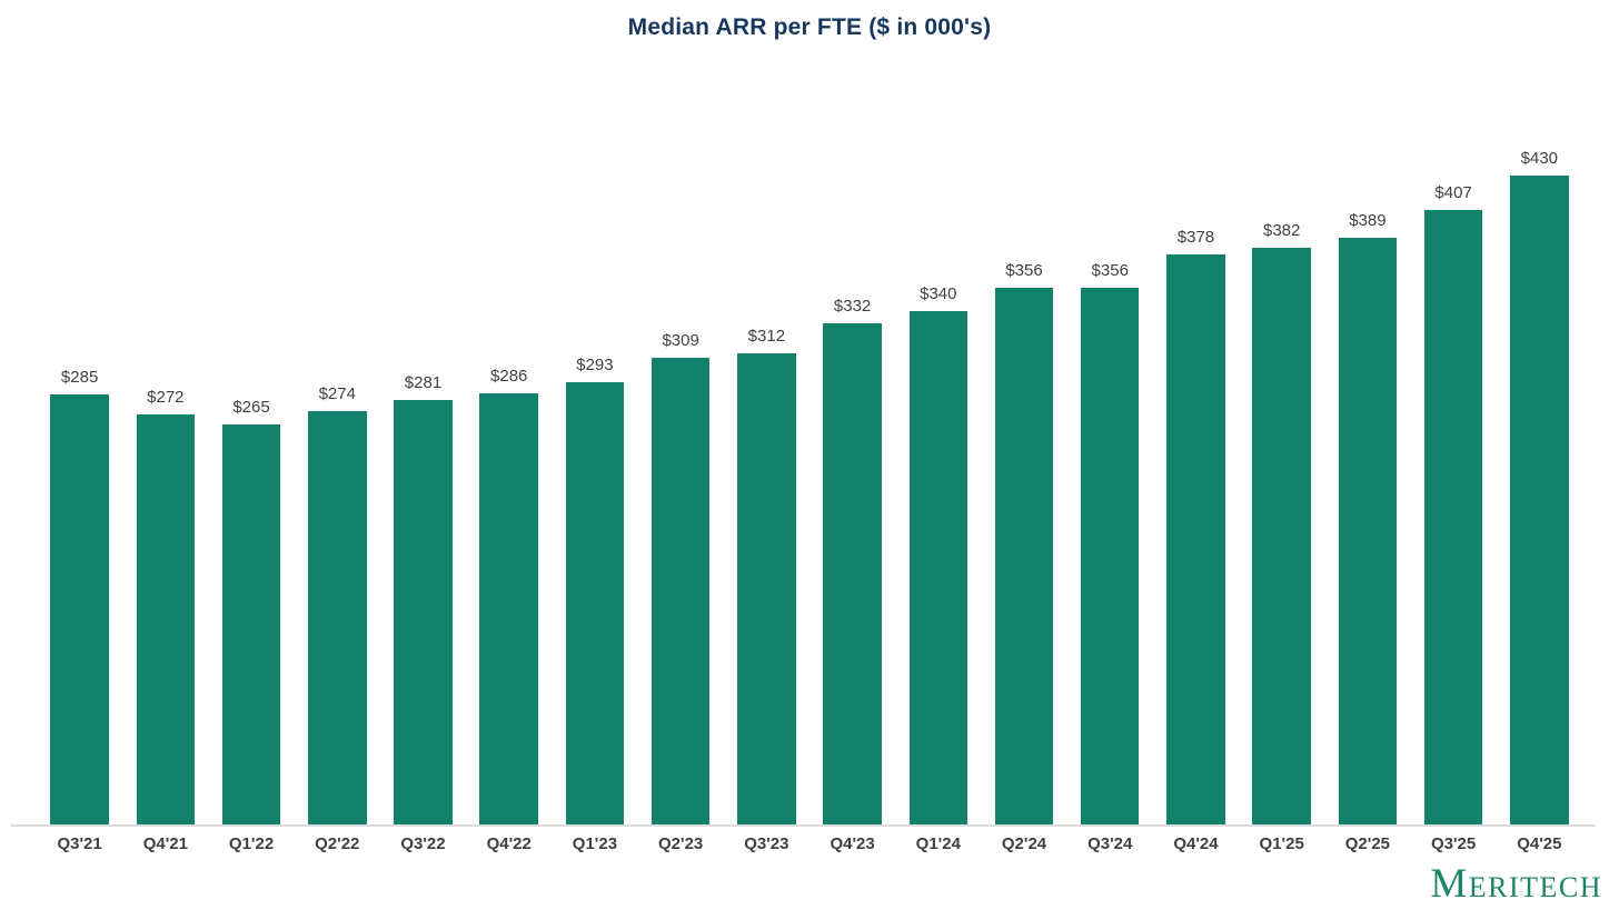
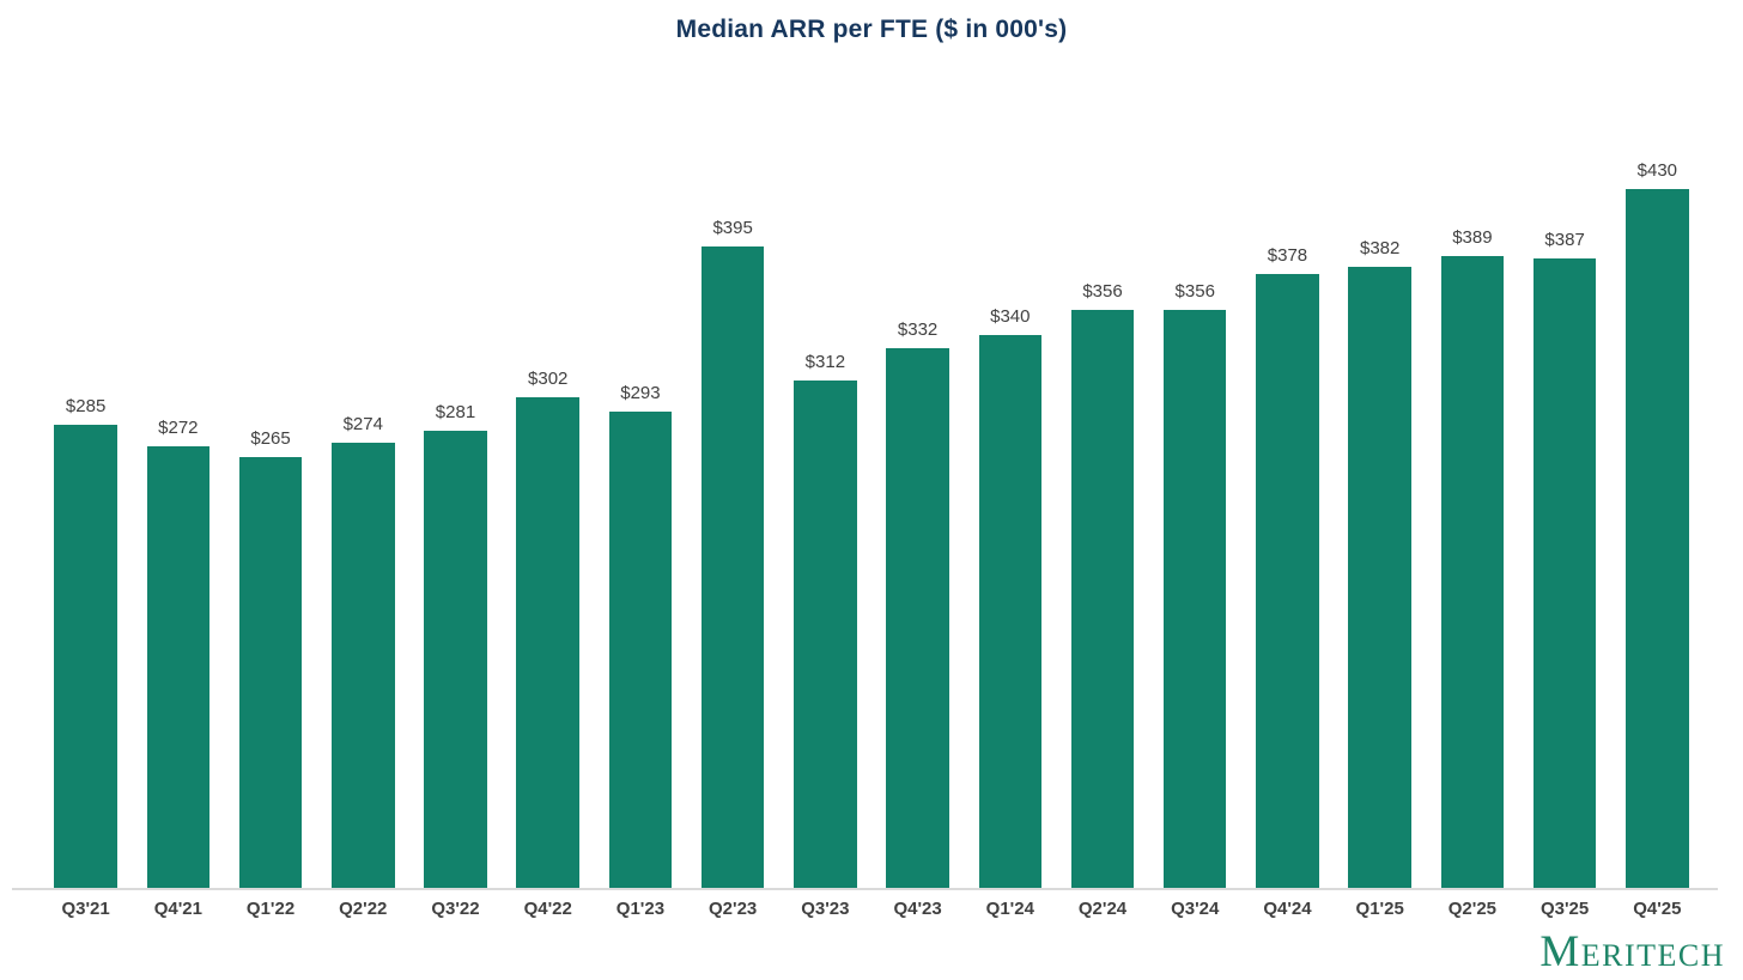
Q4'22: $286 -> $302
Q2'23: $309 -> $395
Q3'25: $407 -> $387
